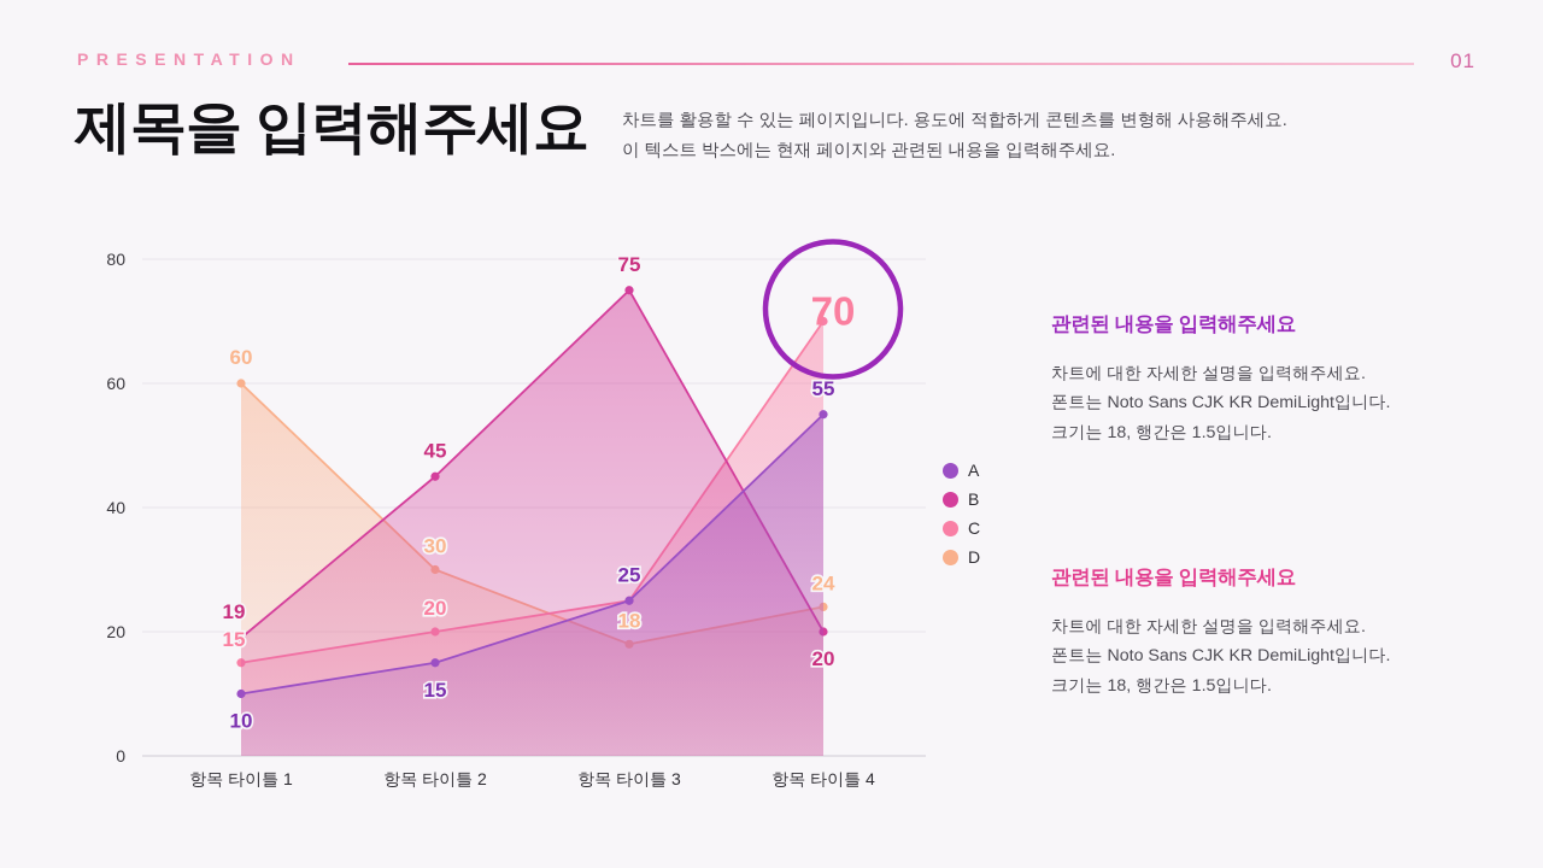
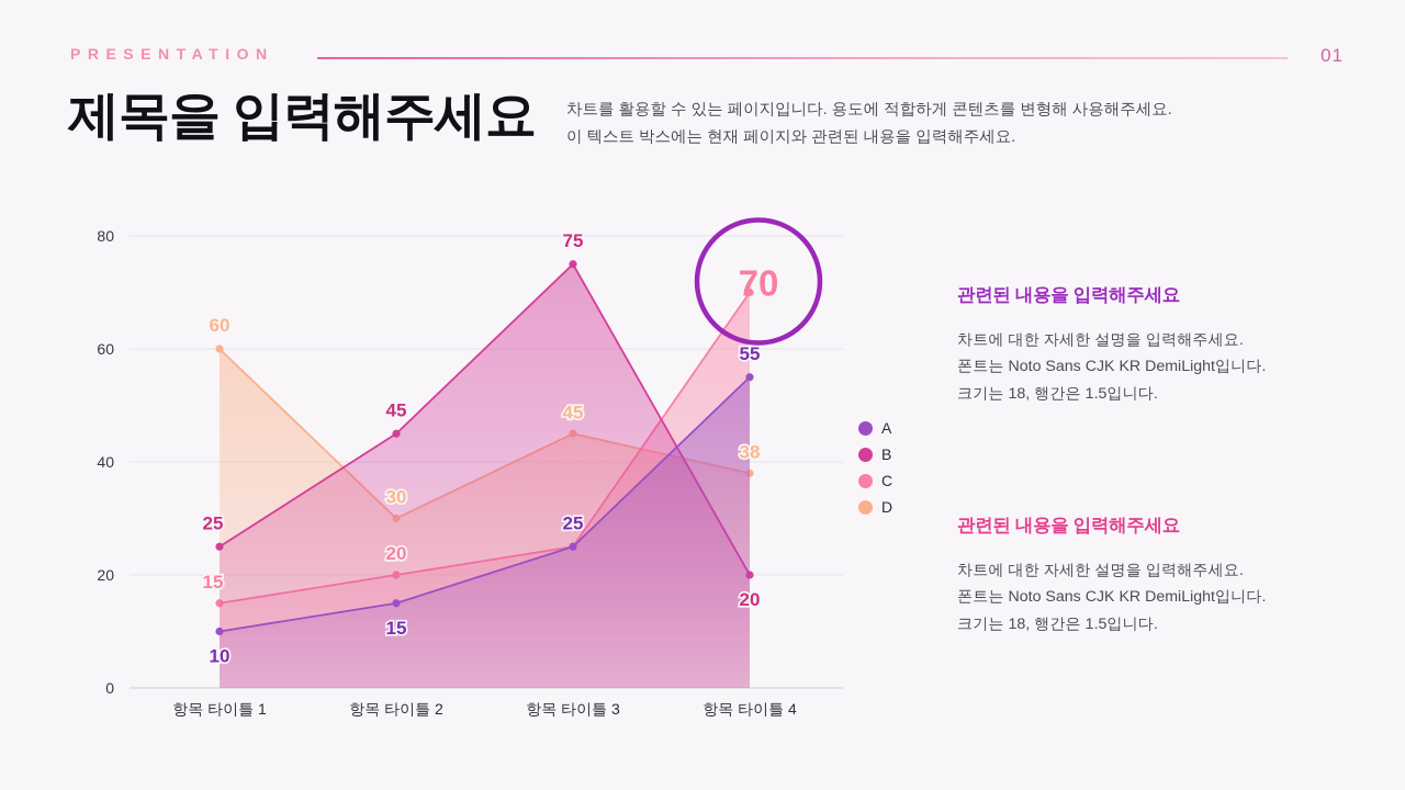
B/항목 타이틀 1: 19 -> 25
D/항목 타이틀 3: 18 -> 45
D/항목 타이틀 4: 24 -> 38
